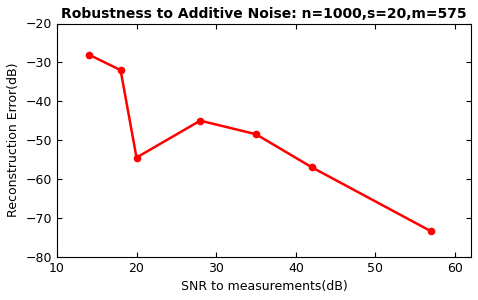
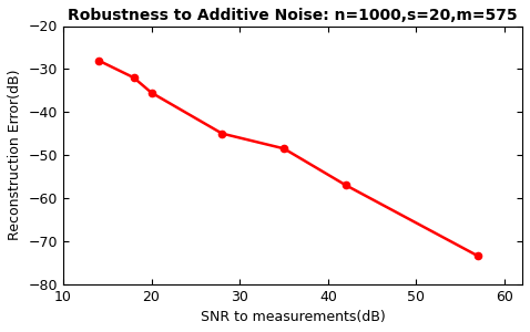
20: -54.5 -> -35.5
